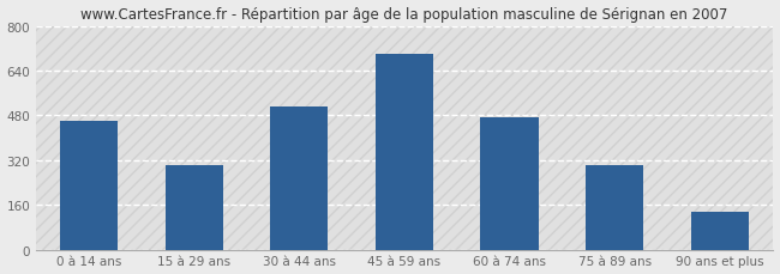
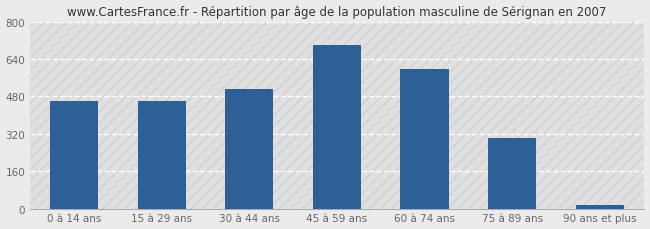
15 à 29 ans: 300 -> 458
60 à 74 ans: 475 -> 595
90 ans et plus: 135 -> 15
